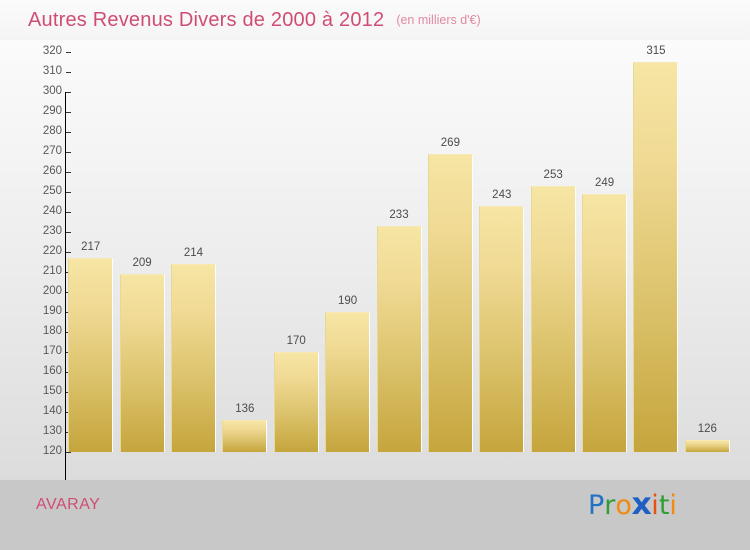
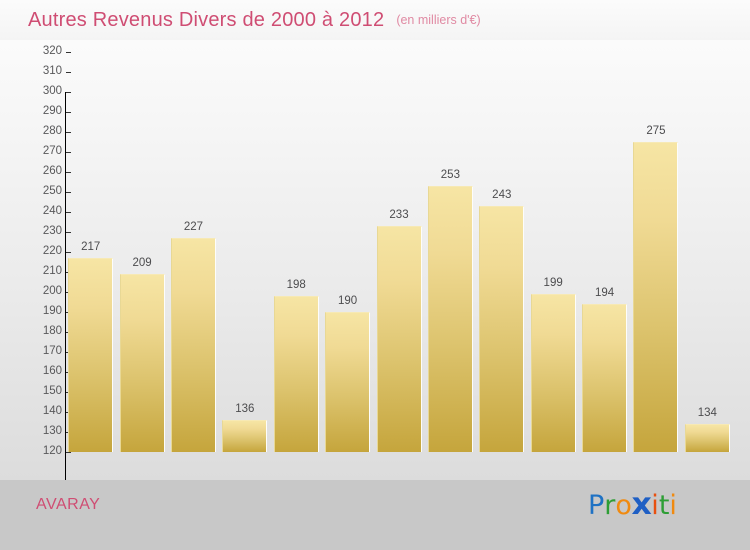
2002: 214 -> 227
2004: 170 -> 198
2007: 269 -> 253
2009: 253 -> 199
2010: 249 -> 194
2011: 315 -> 275
2012: 126 -> 134
